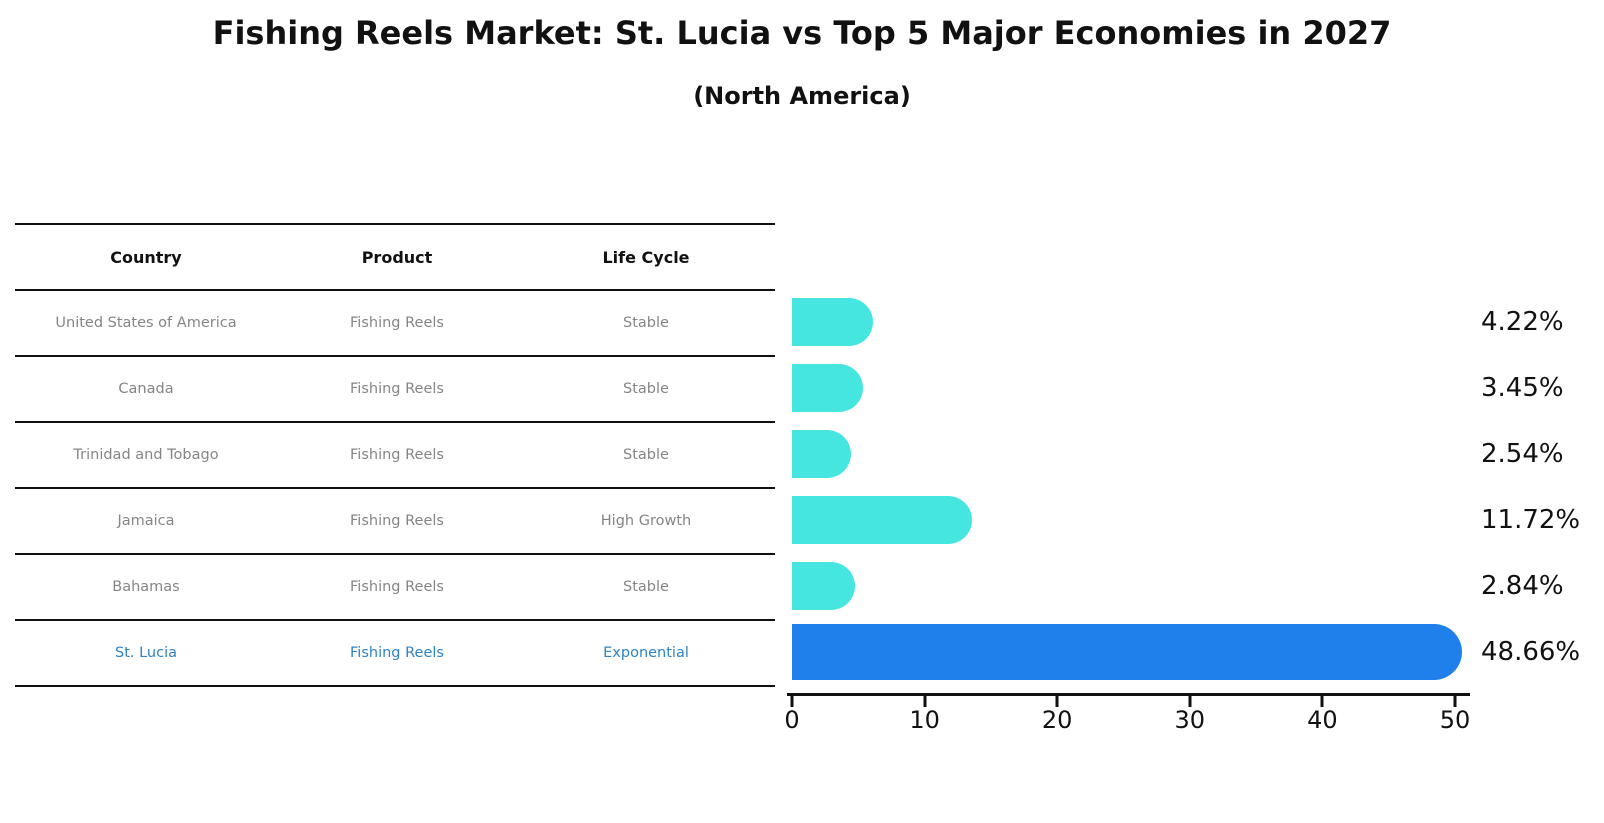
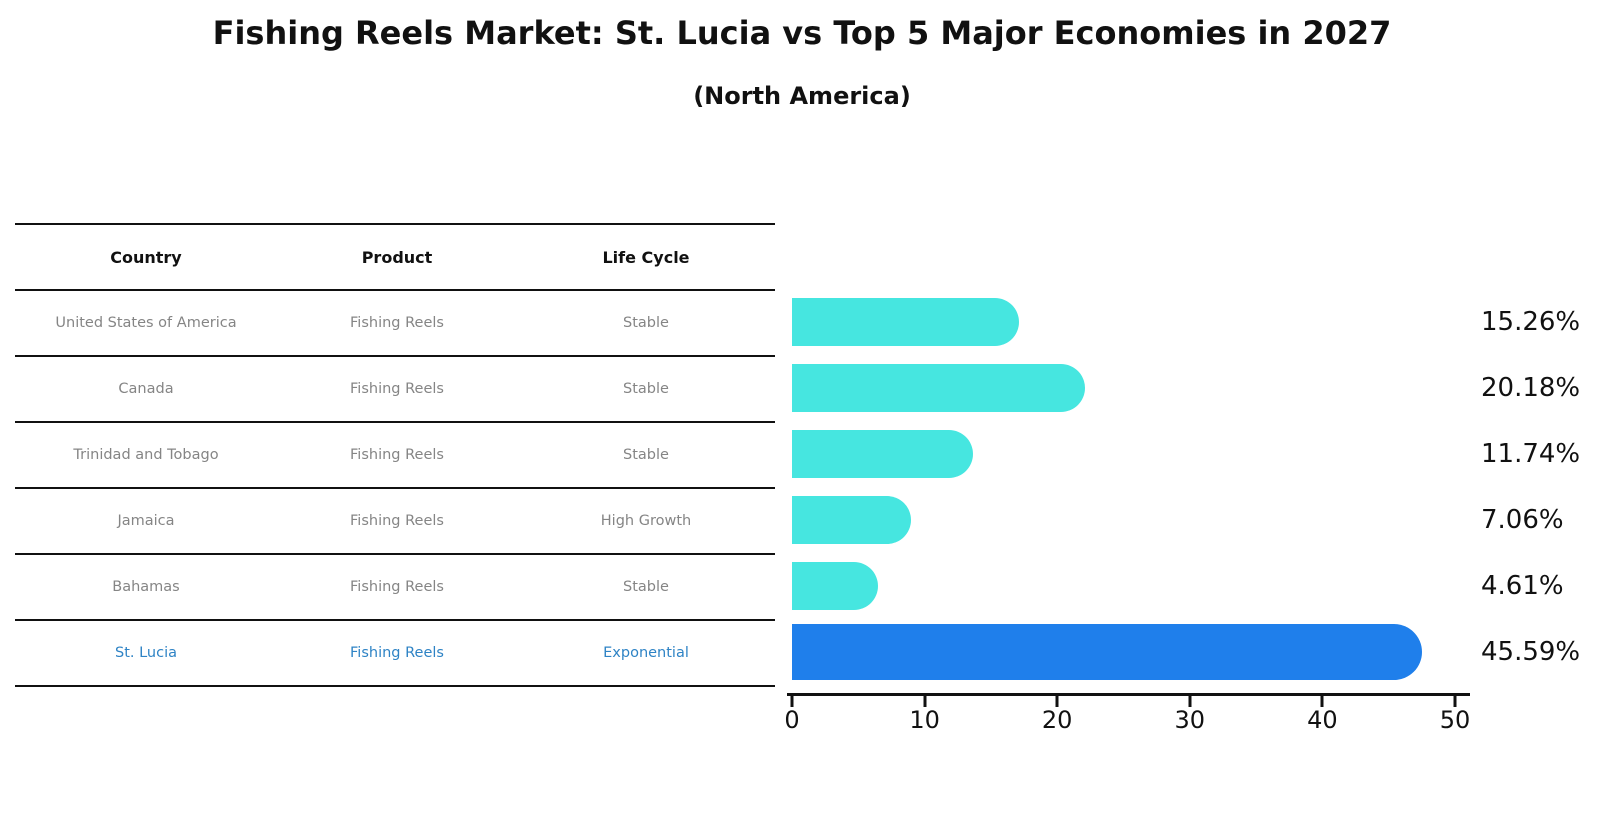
United States of America: 4.22% -> 15.26%
Canada: 3.45% -> 20.18%
Trinidad and Tobago: 2.54% -> 11.74%
Jamaica: 11.72% -> 7.06%
Bahamas: 2.84% -> 4.61%
St. Lucia: 48.66% -> 45.59%
